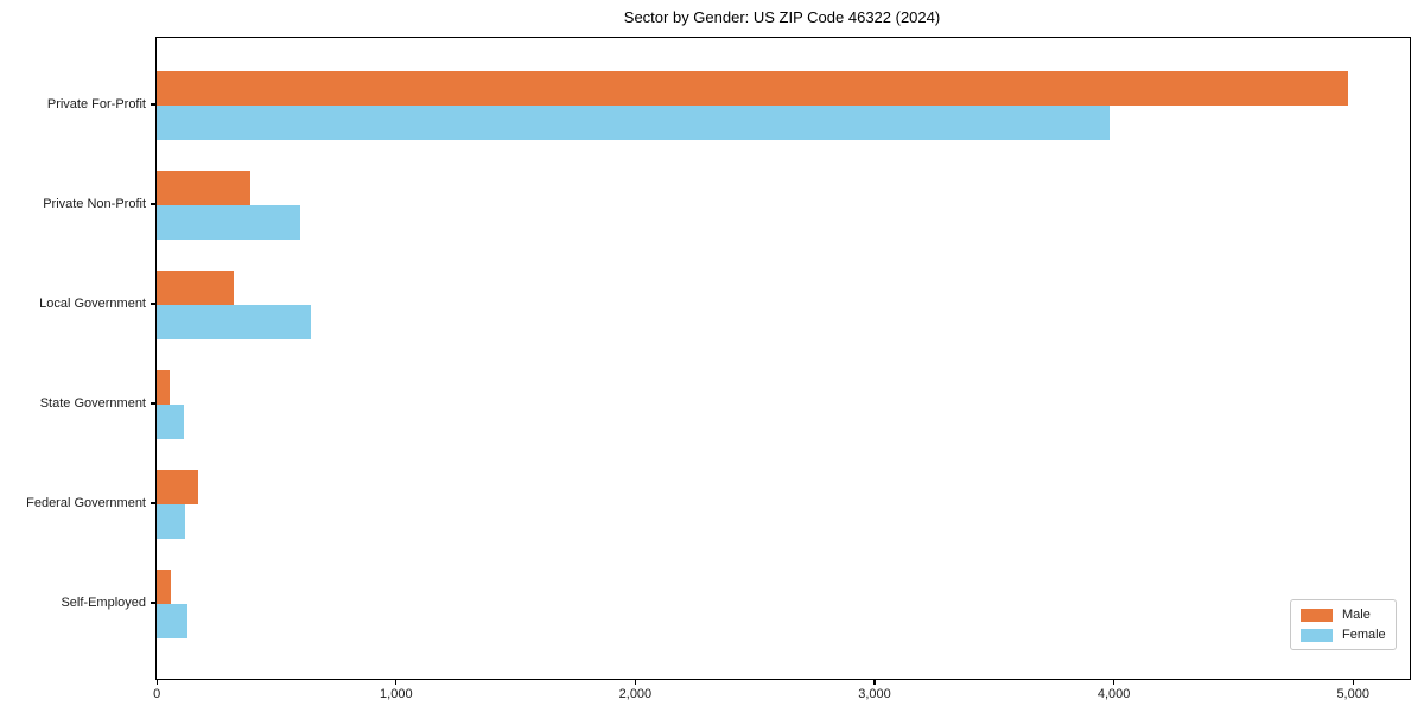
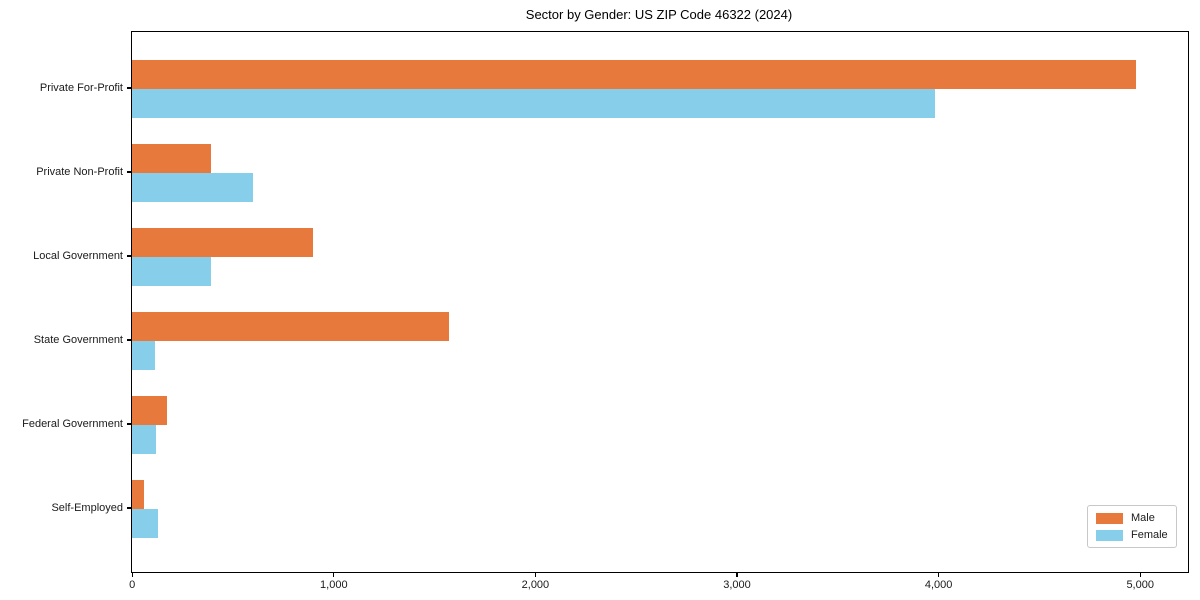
Male/Local Government: 320 -> 900
Female/Local Government: 640 -> 390
Male/State Government: 60 -> 1570
